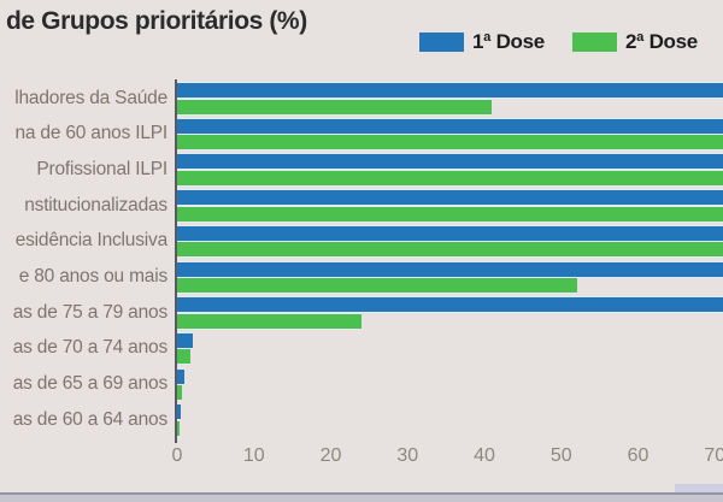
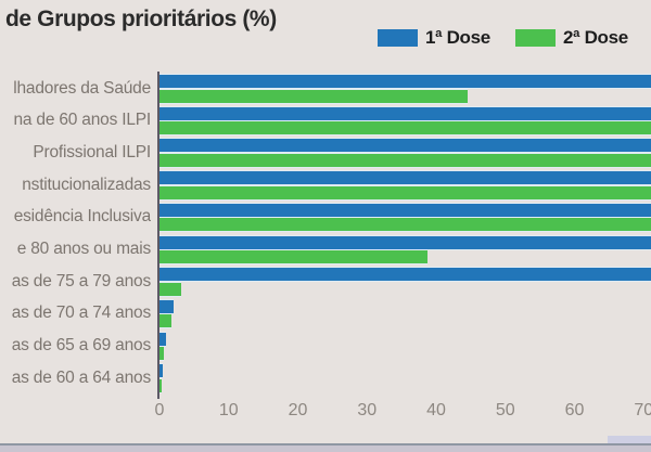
2ª Dose/lhadores da Saúde: 41 -> 44
2ª Dose/e 80 anos ou mais: 52 -> 39
2ª Dose/as de 75 a 79 anos: 24 -> 3
